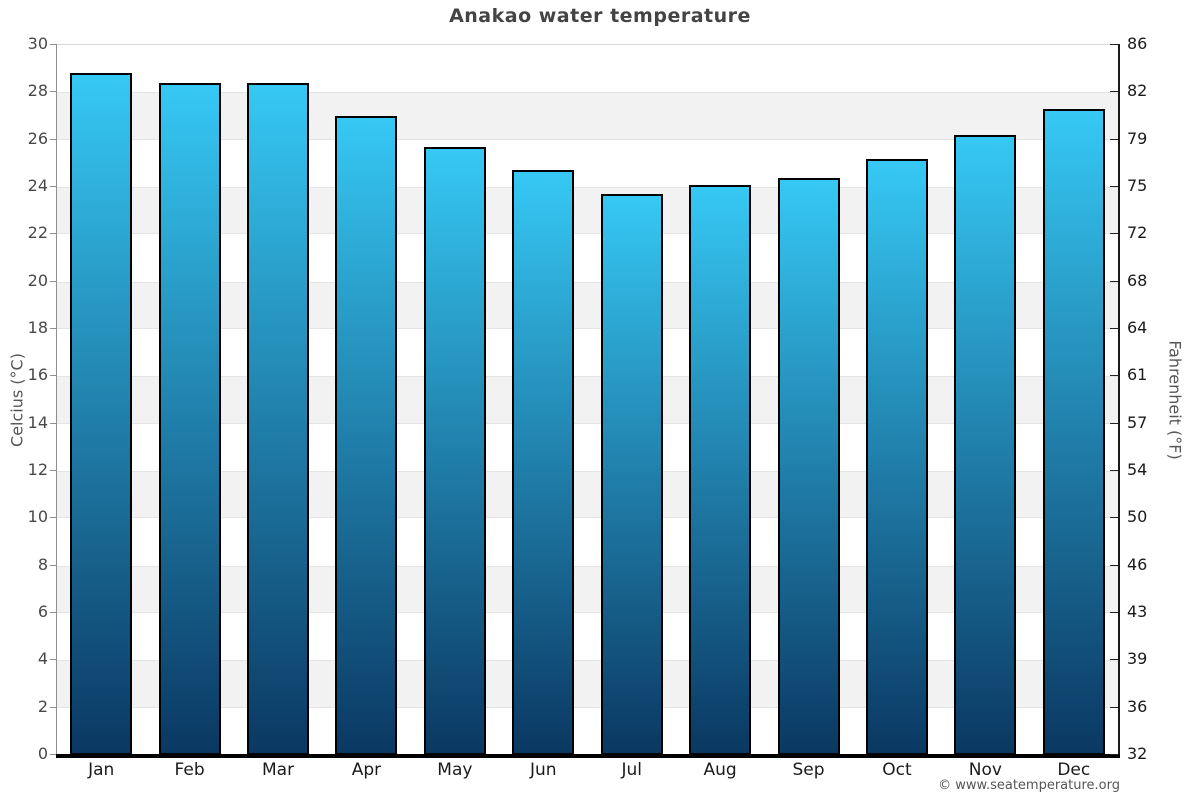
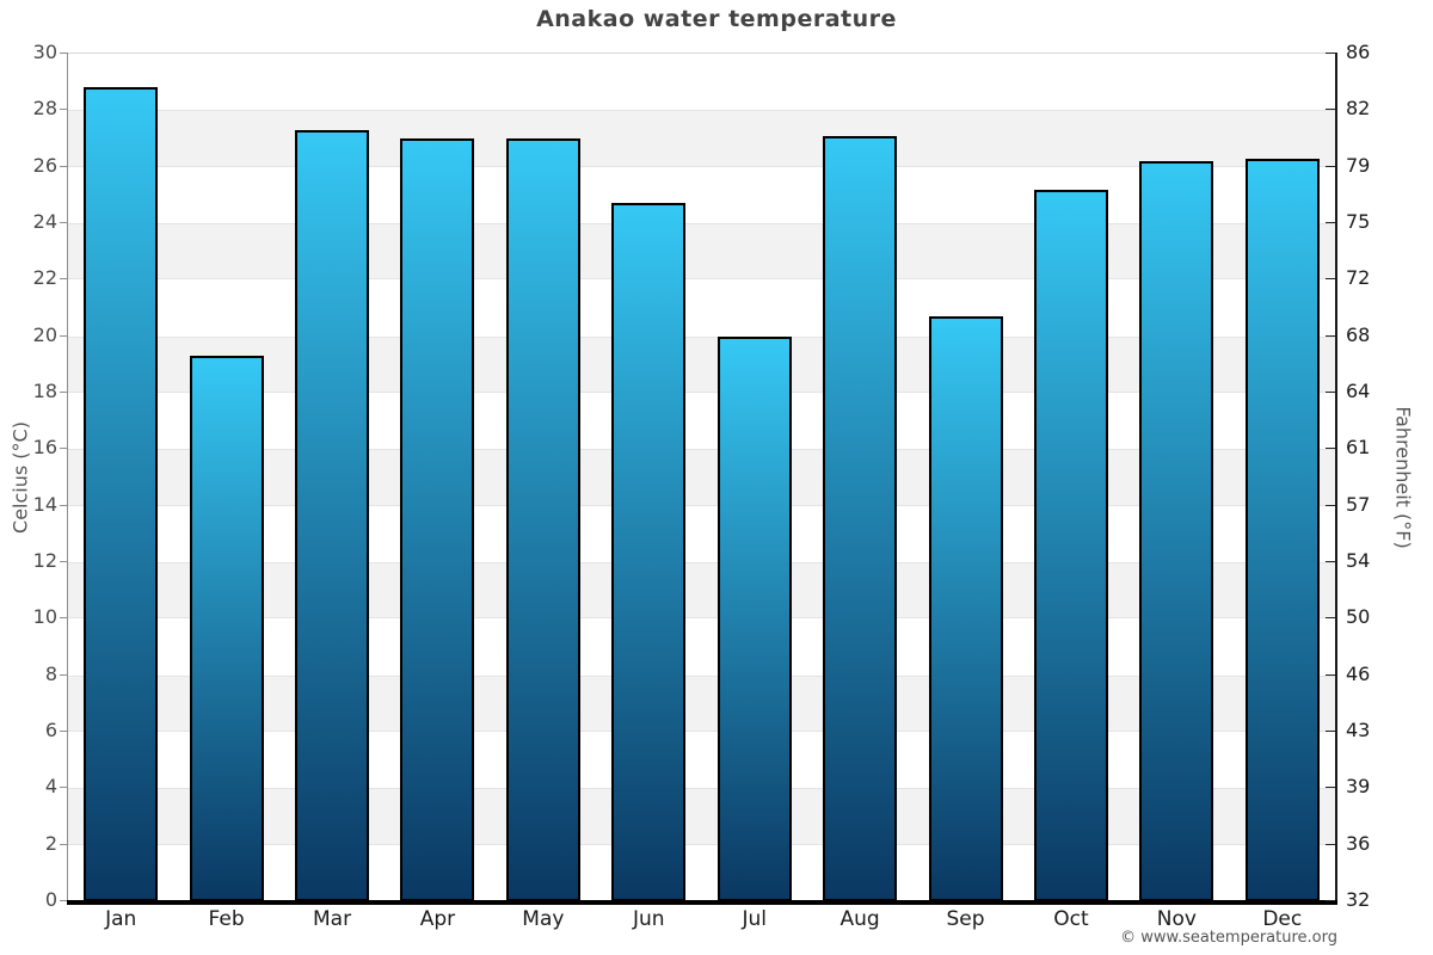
Feb: 28.4 -> 19.3
Mar: 28.4 -> 27.3
May: 25.7 -> 27.0
Jul: 23.7 -> 20.0
Aug: 24.1 -> 27.1
Sep: 24.4 -> 20.7
Dec: 27.3 -> 26.3
